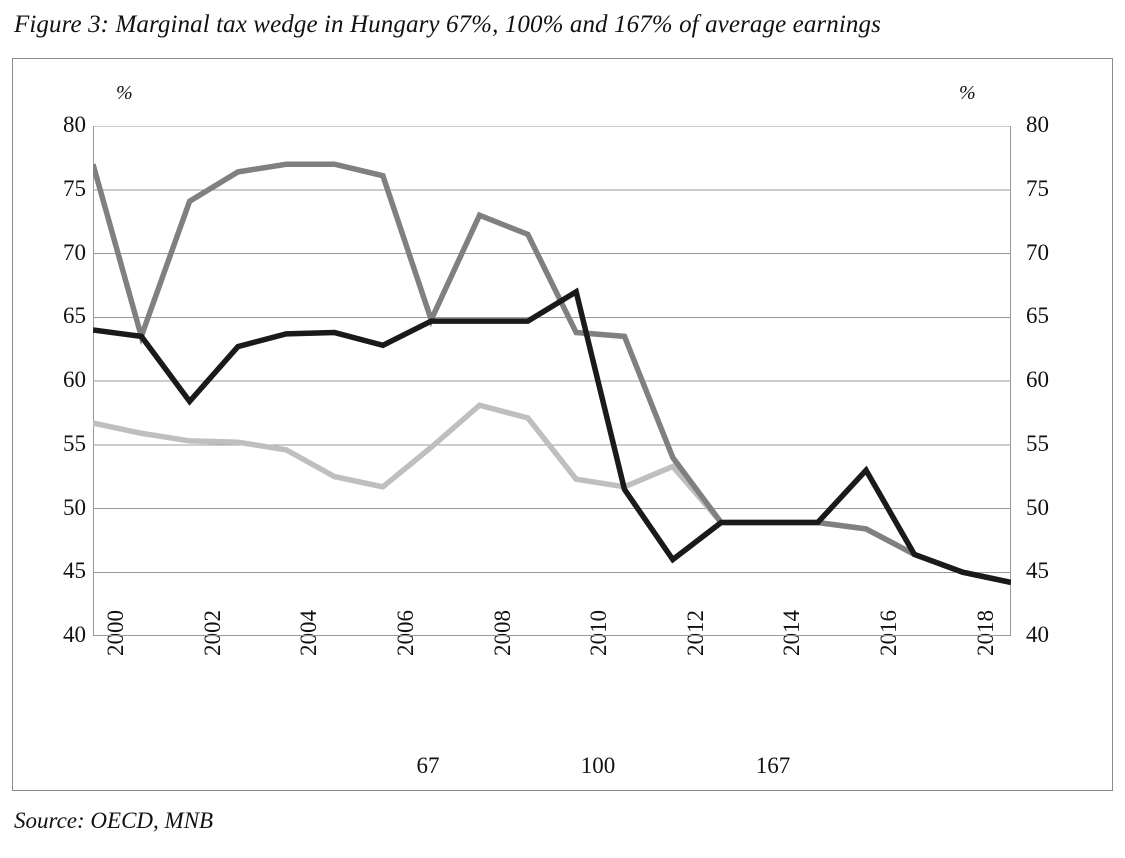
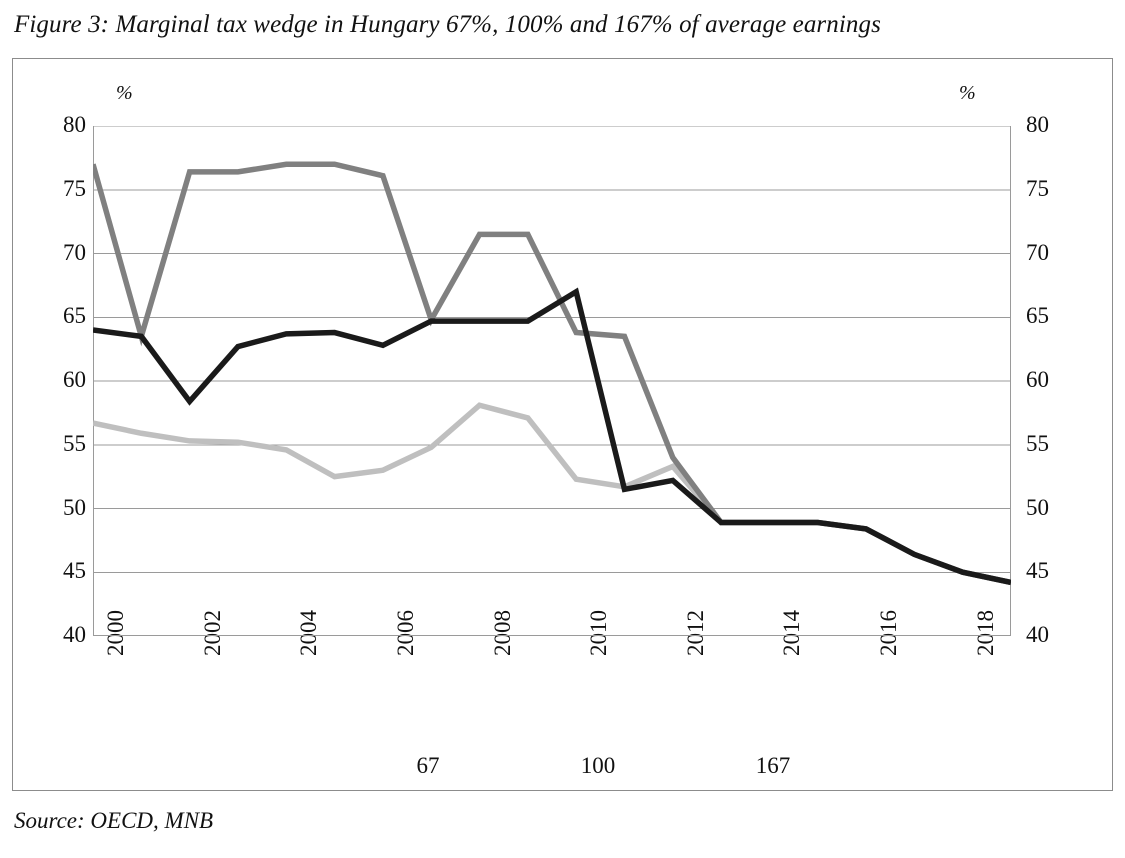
67/2002: 74.1 -> 76.4
167/2006: 51.7 -> 53.0
67/2008: 73.0 -> 71.5
100/2012: 46.0 -> 52.2
100/2016: 53.0 -> 48.4
